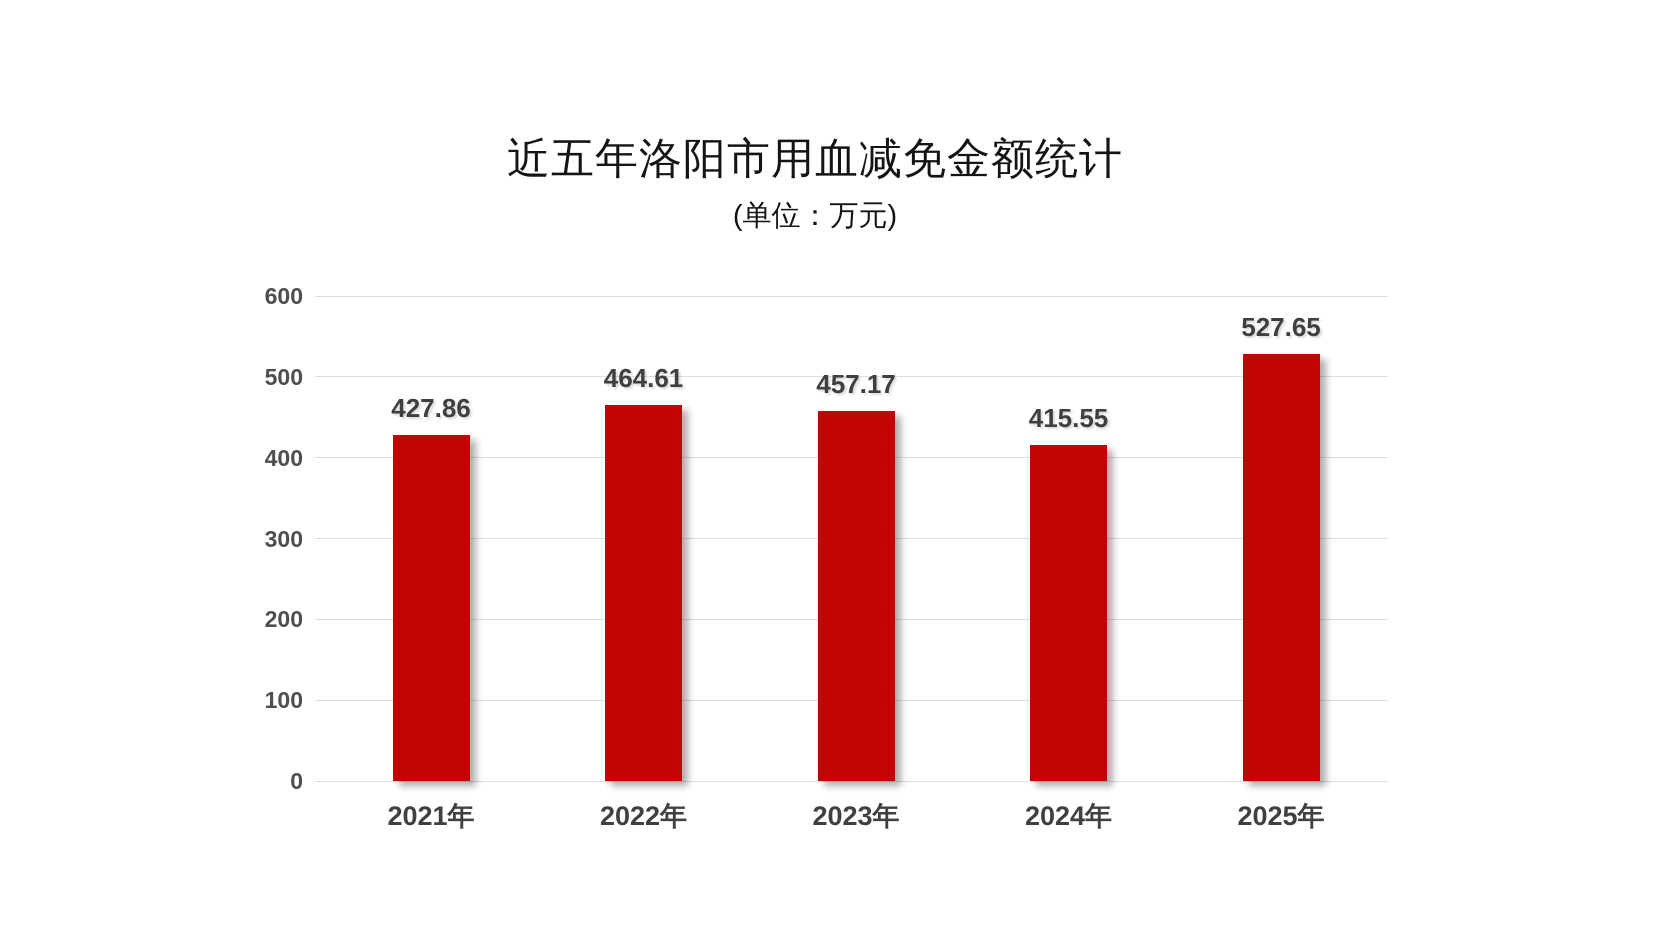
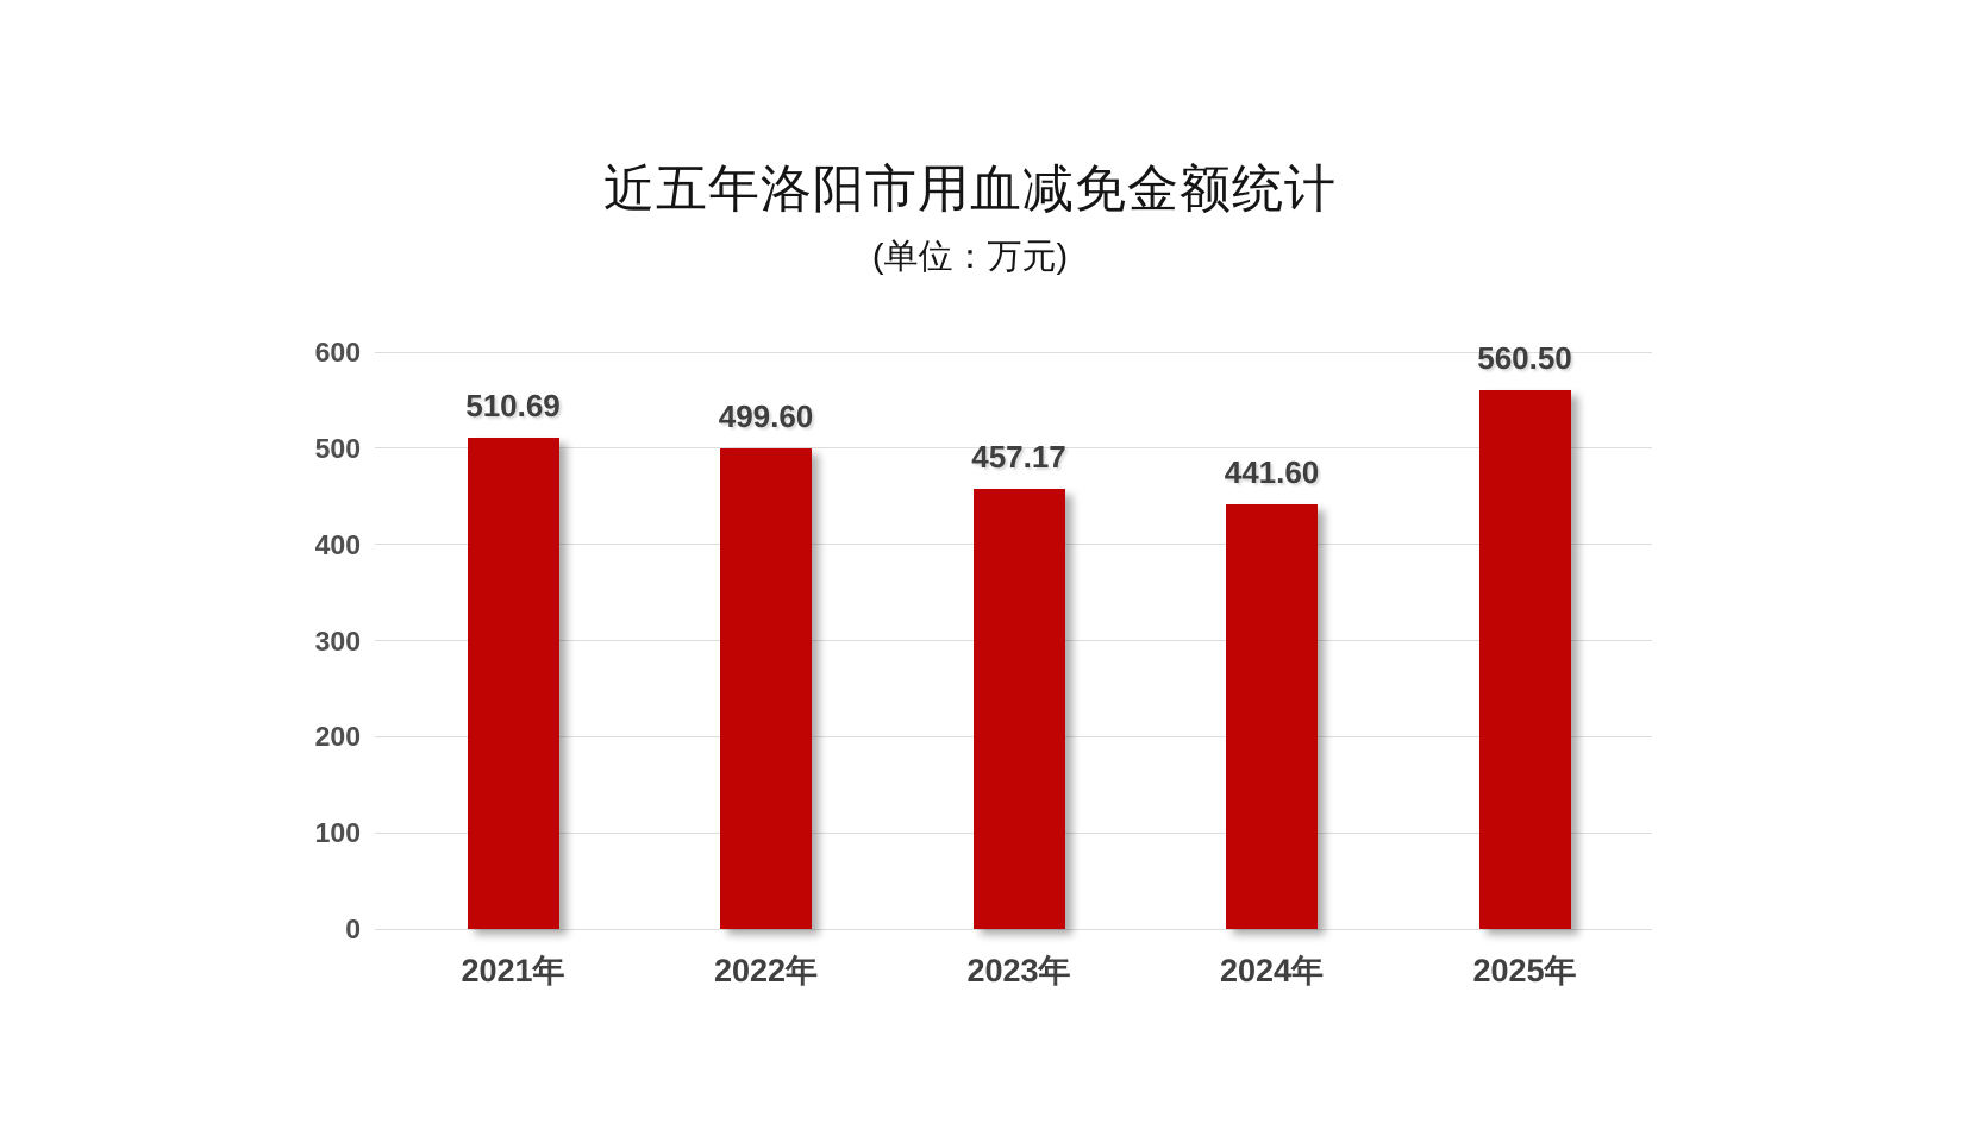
2021年: 427.86 -> 510.69
2022年: 464.61 -> 499.60
2024年: 415.55 -> 441.60
2025年: 527.65 -> 560.50
